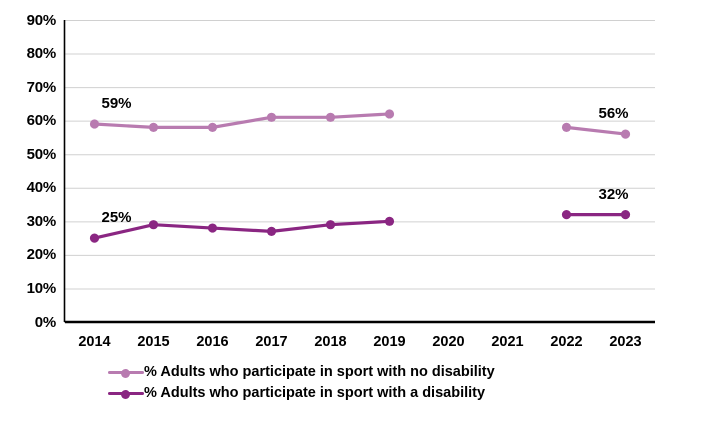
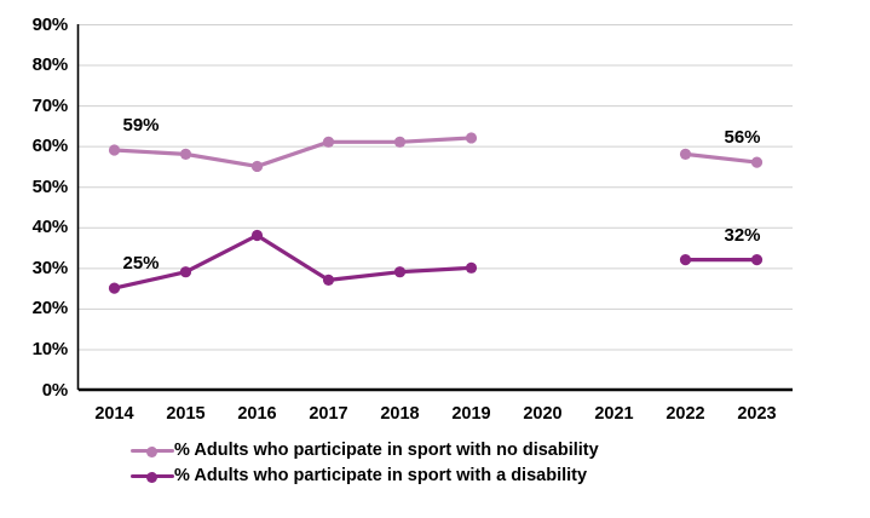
% Adults who participate in sport with no disability/2016: 58% -> 55%
% Adults who participate in sport with a disability/2016: 28% -> 38%
